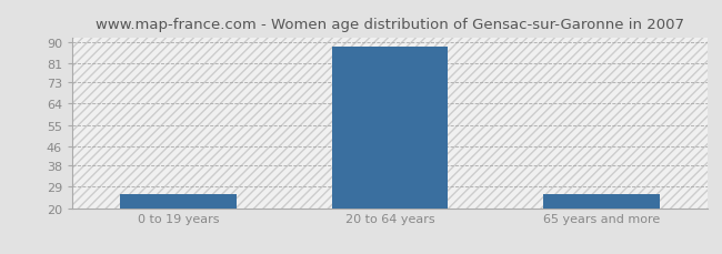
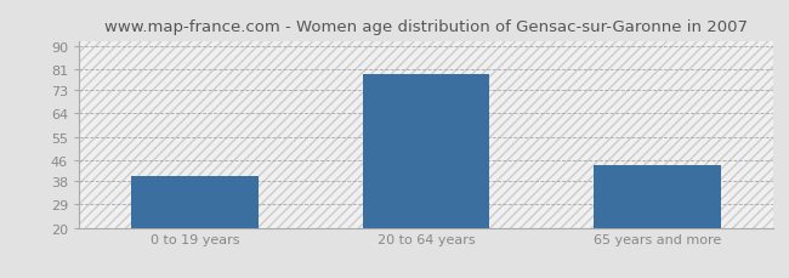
0 to 19 years: 26 -> 40
20 to 64 years: 88 -> 79
65 years and more: 26 -> 44
